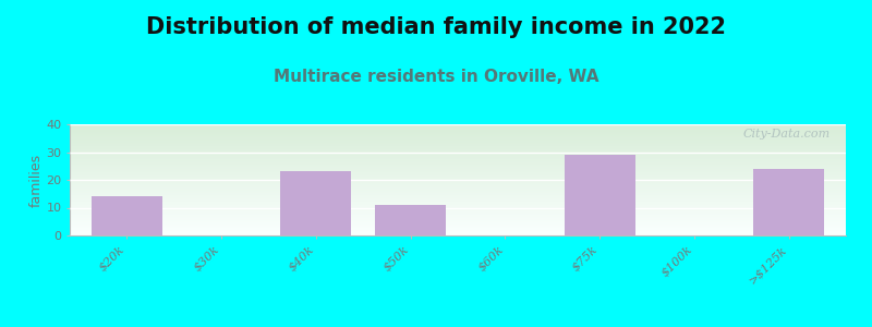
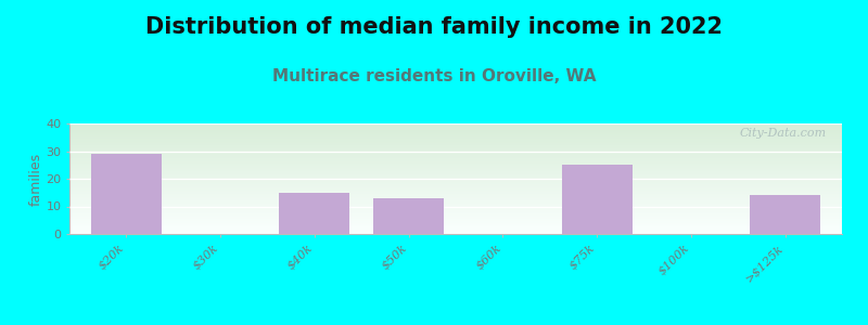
$20k: 14 -> 29
$40k: 23 -> 15
$50k: 11 -> 13
$75k: 29 -> 25
>$125k: 24 -> 14
